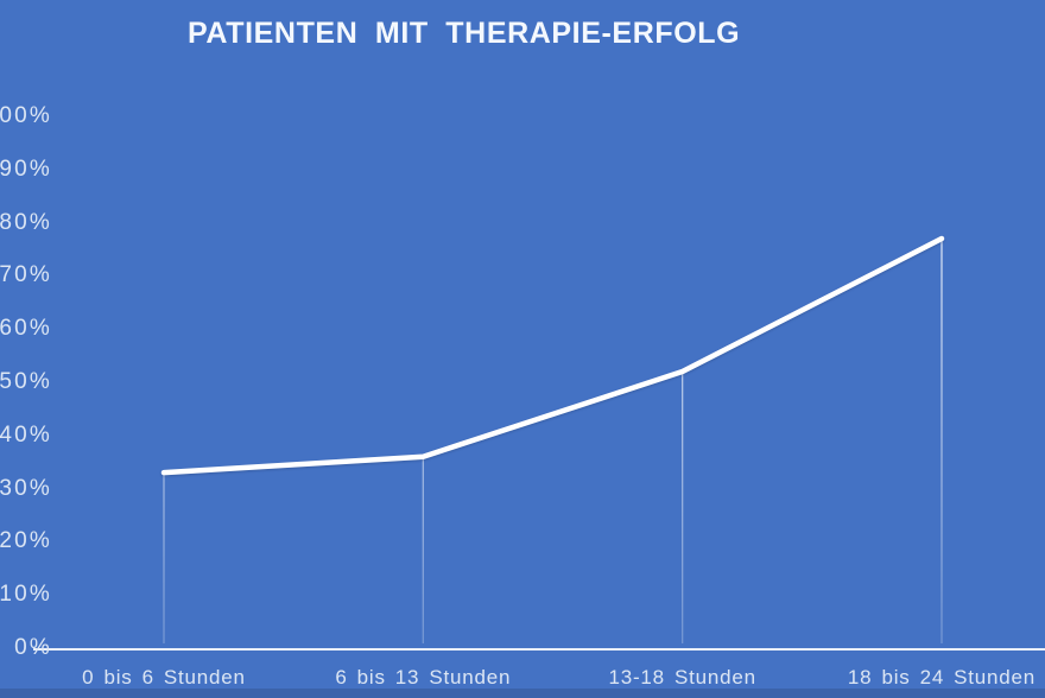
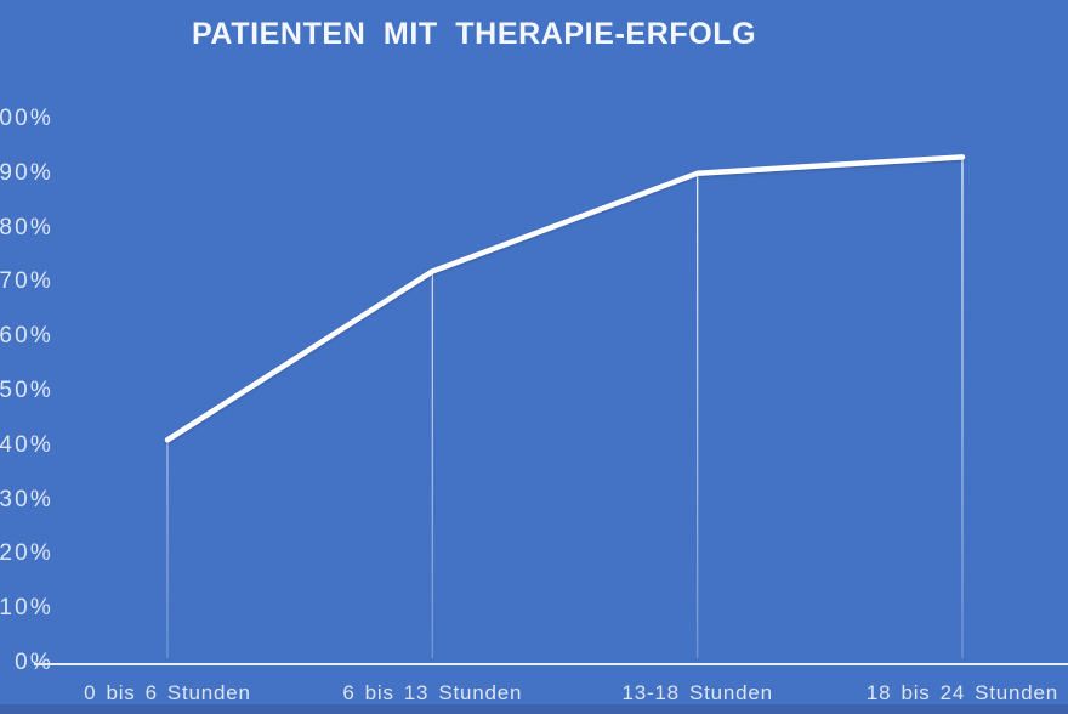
0 bis 6 Stunden: 33% -> 41%
6 bis 13 Stunden: 36% -> 72%
13-18 Stunden: 52% -> 90%
18 bis 24 Stunden: 77% -> 93%
